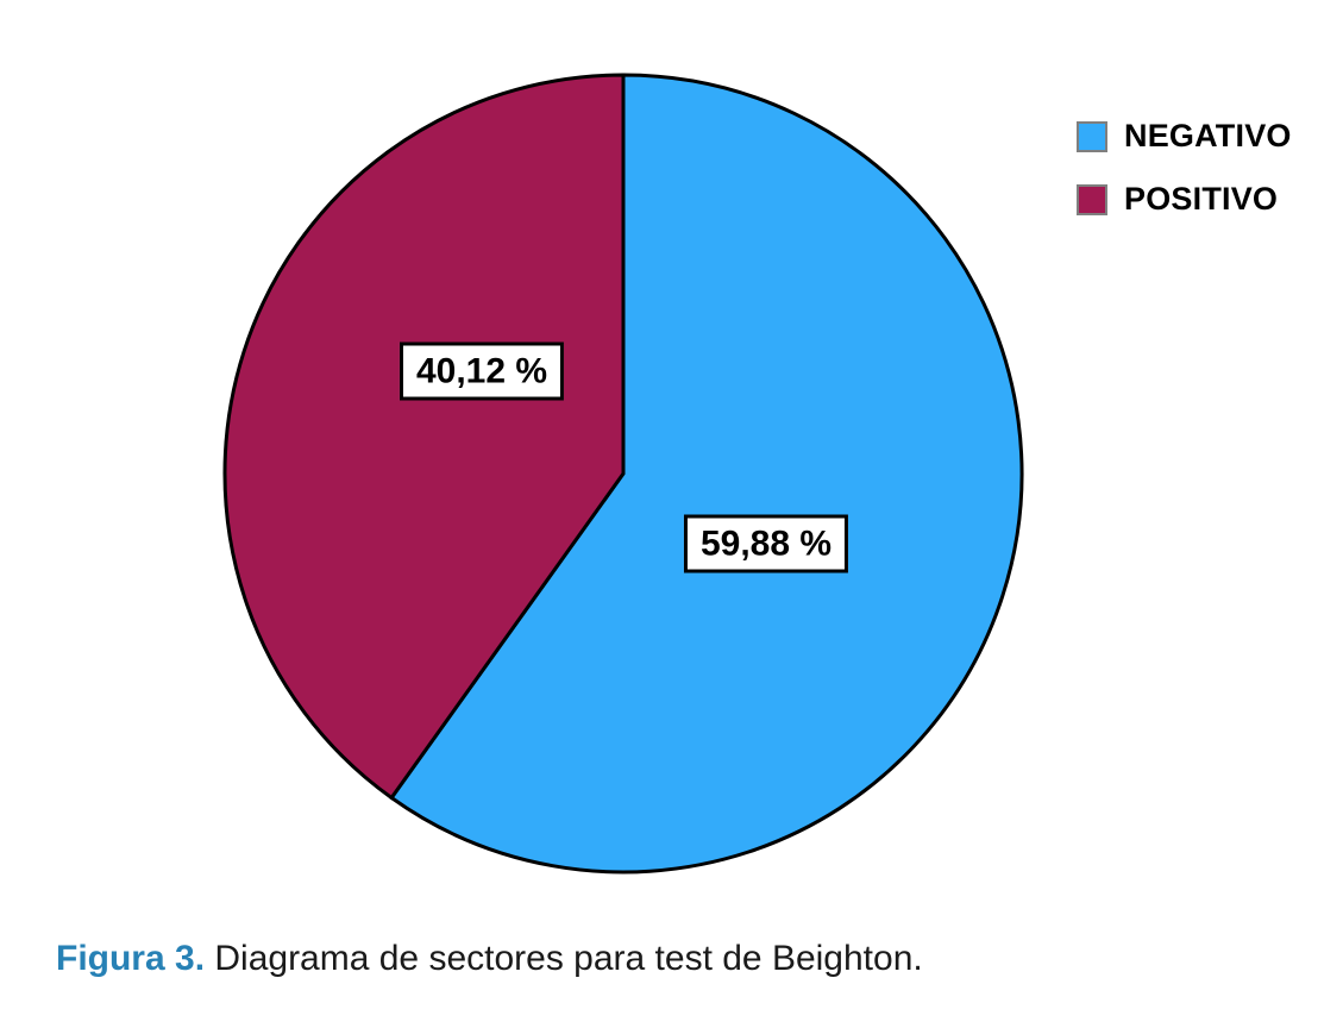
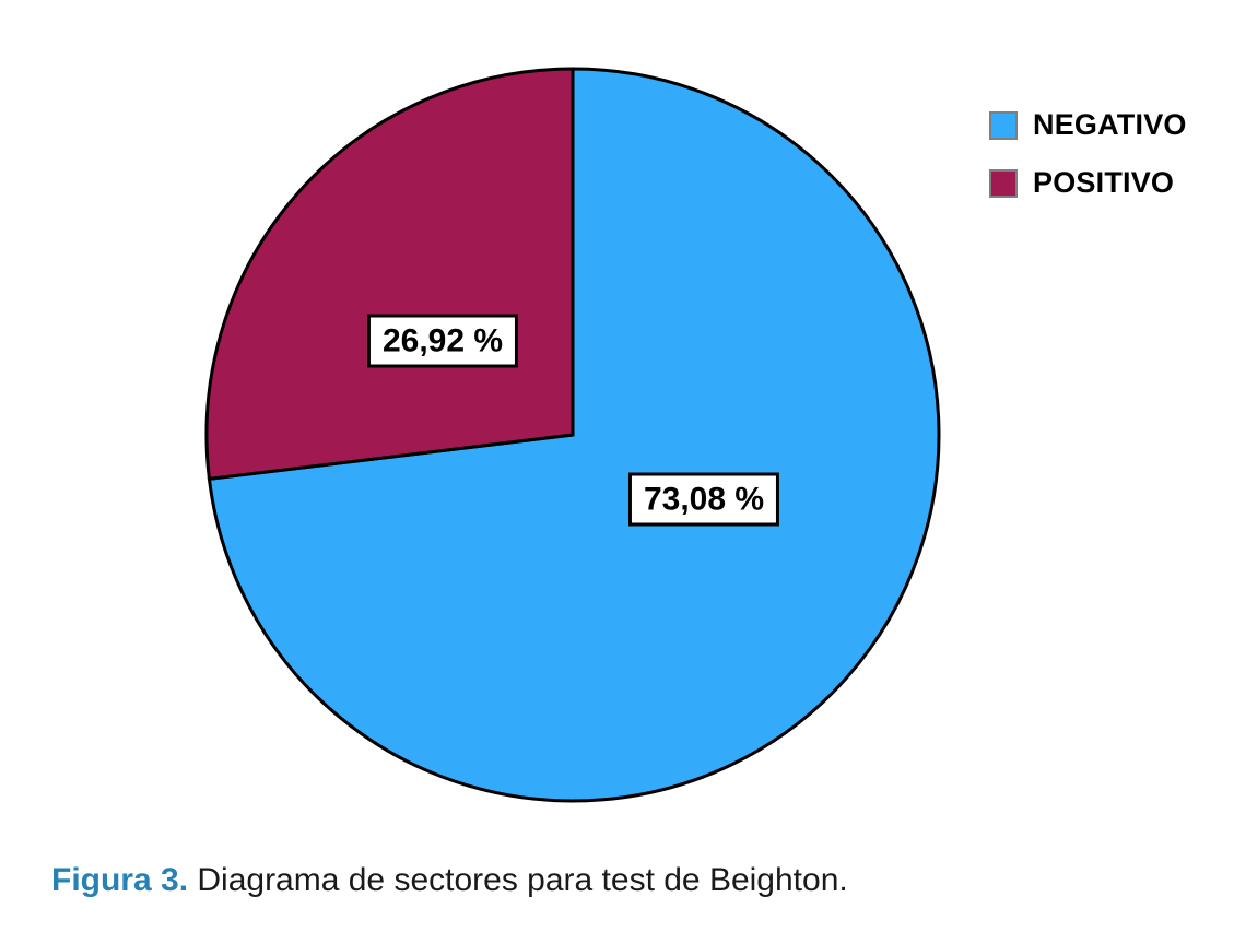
NEGATIVO: 59,88 -> 73,08
POSITIVO: 40,12 -> 26,92
